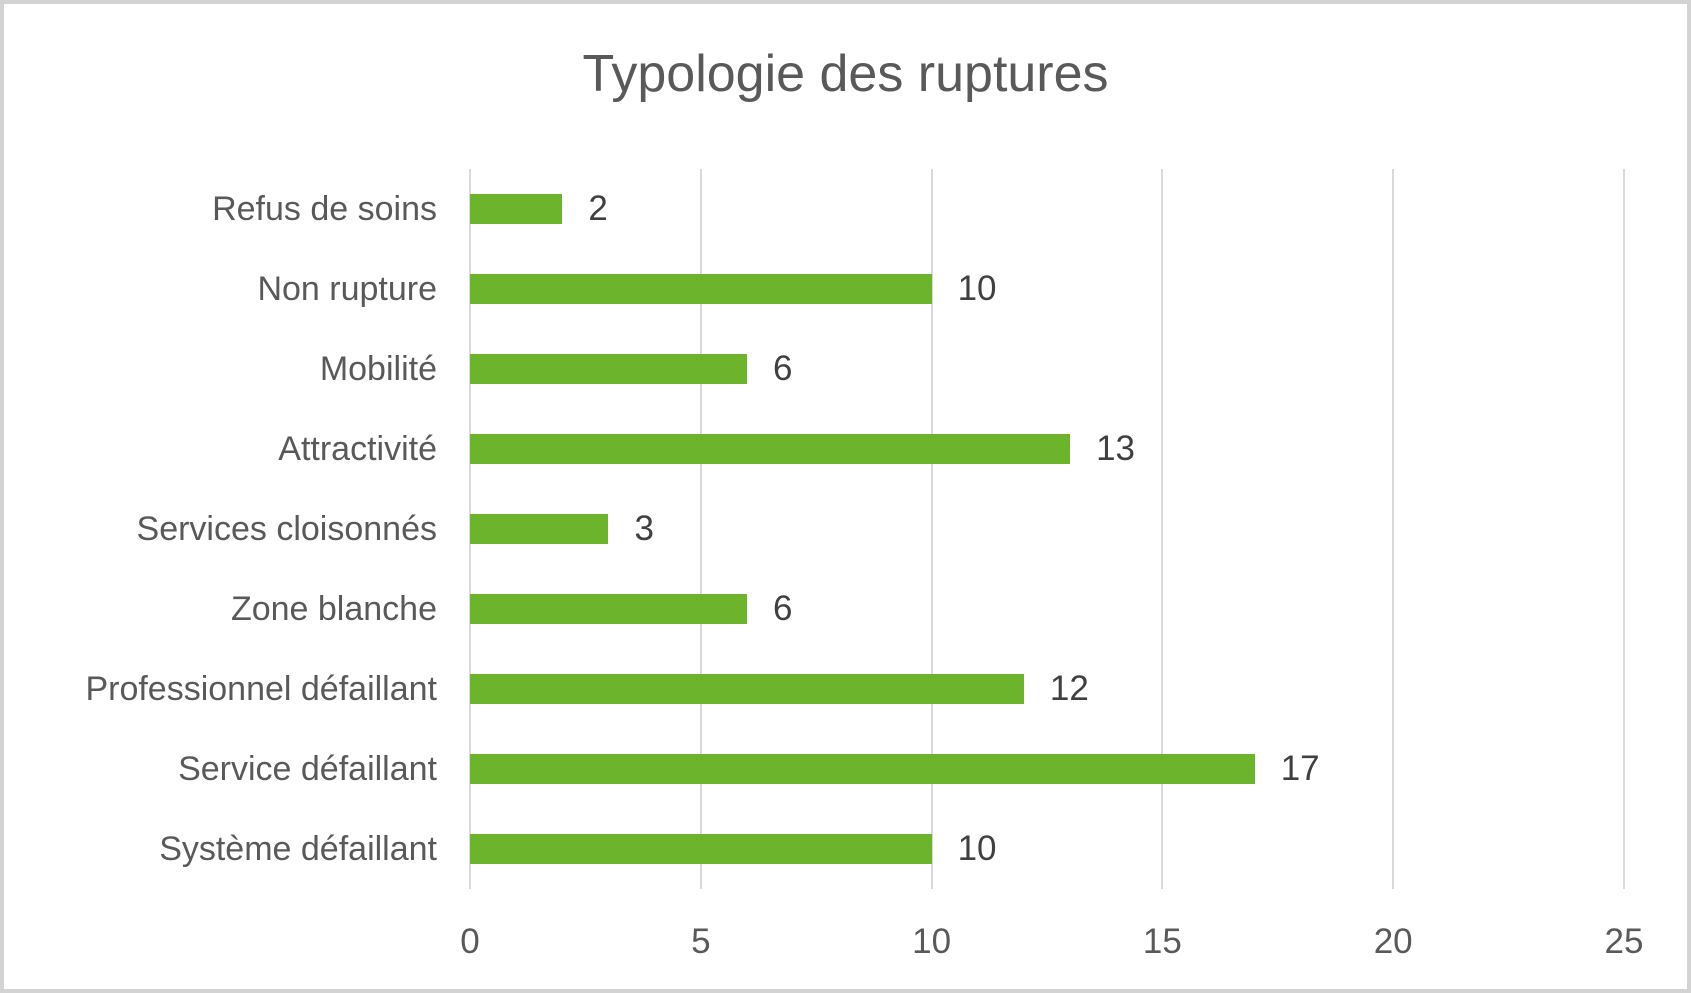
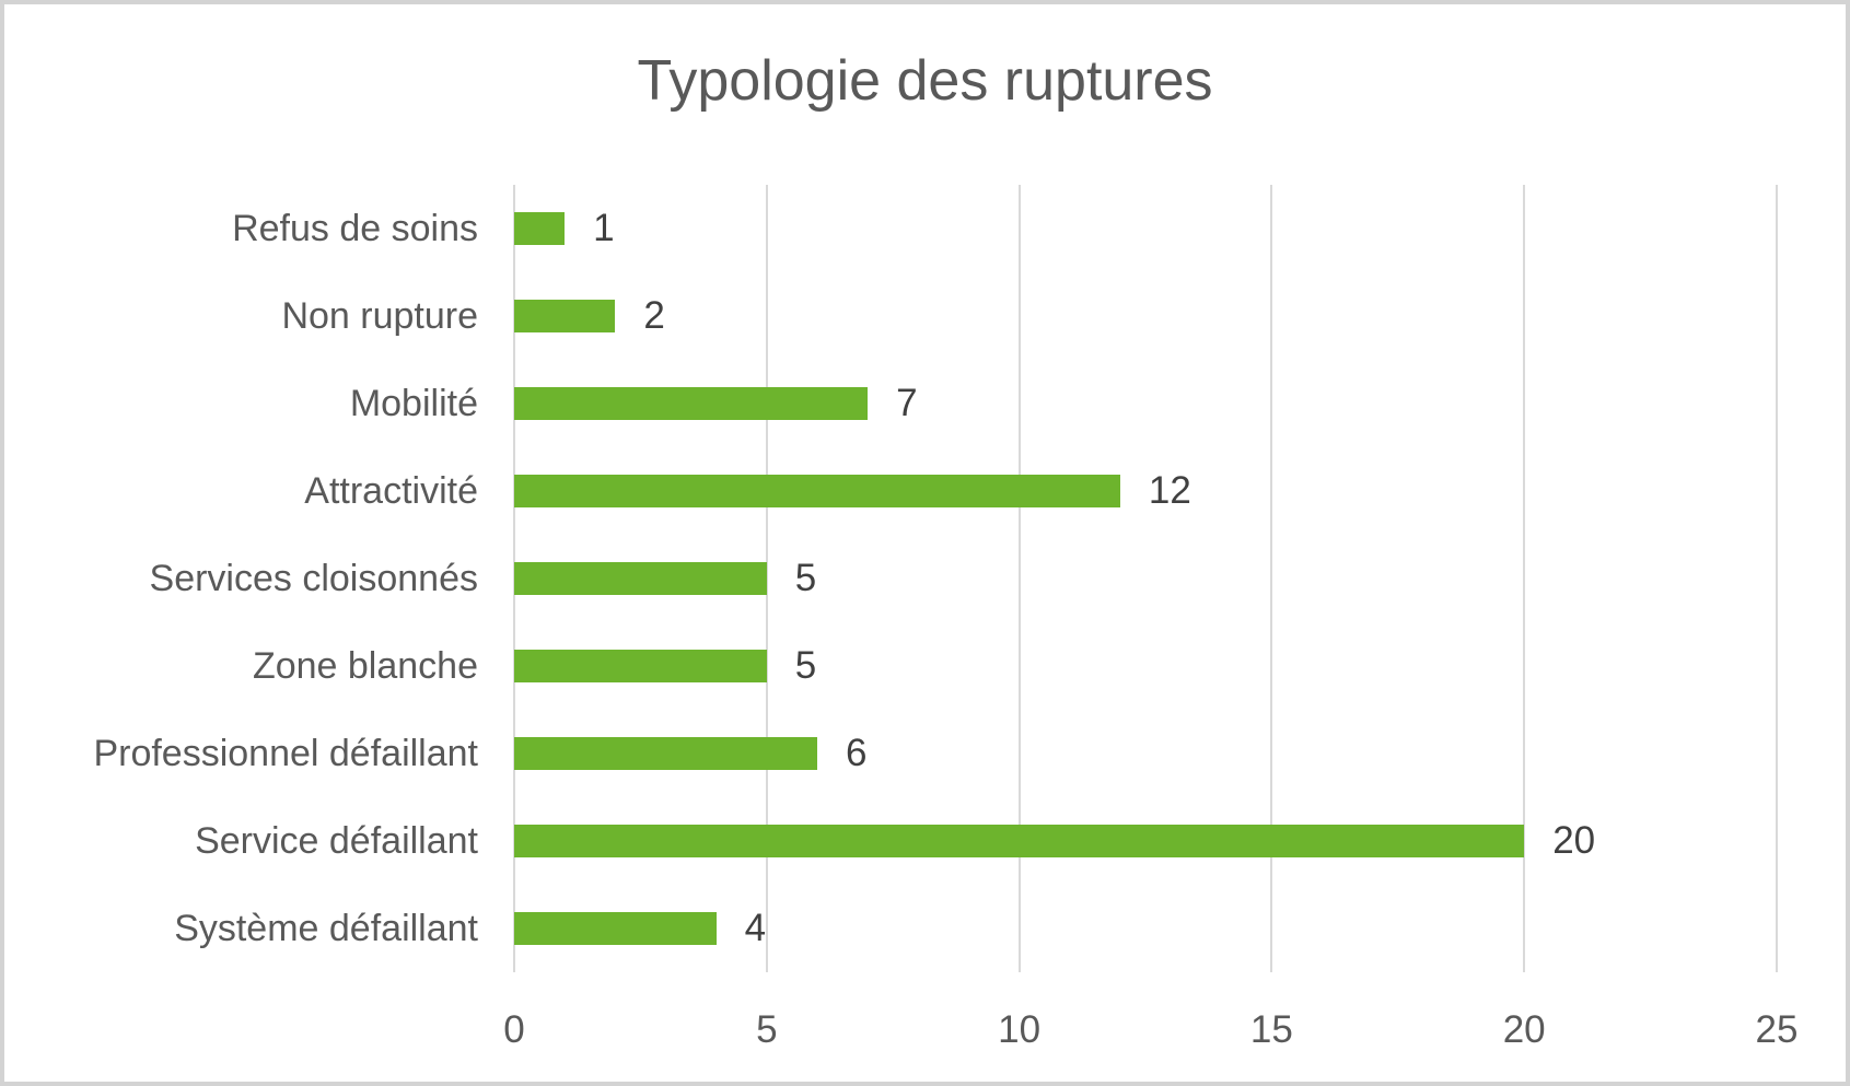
Refus de soins: 2 -> 1
Non rupture: 10 -> 2
Mobilité: 6 -> 7
Attractivité: 13 -> 12
Services cloisonnés: 3 -> 5
Zone blanche: 6 -> 5
Professionnel défaillant: 12 -> 6
Service défaillant: 17 -> 20
Système défaillant: 10 -> 4
